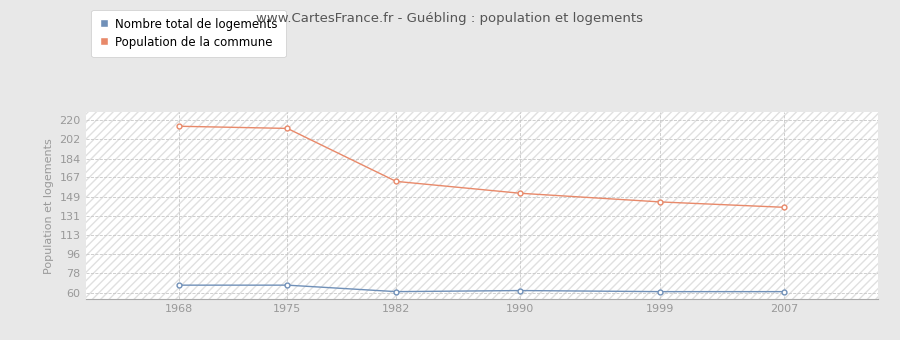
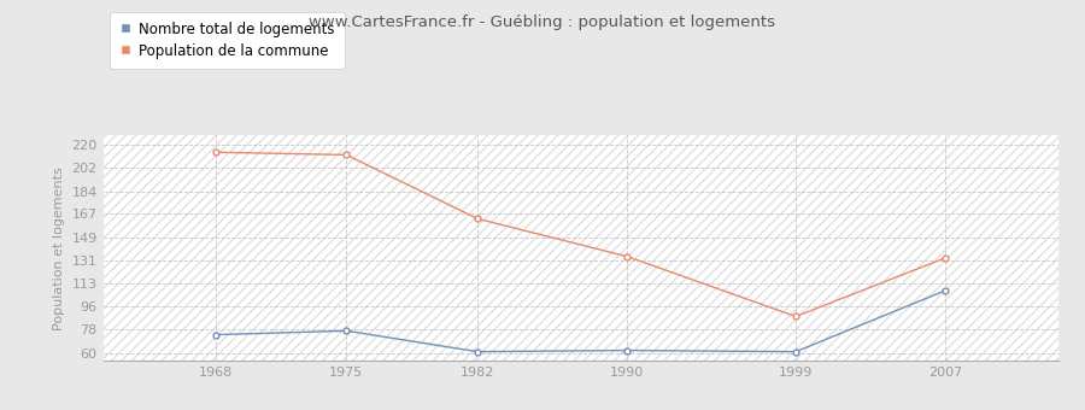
Nombre total de logements/1968: 67 -> 74
Nombre total de logements/1975: 67 -> 77
Population de la commune/1990: 152 -> 134
Population de la commune/1999: 144 -> 88
Population de la commune/2007: 139 -> 133
Nombre total de logements/2007: 61 -> 108
